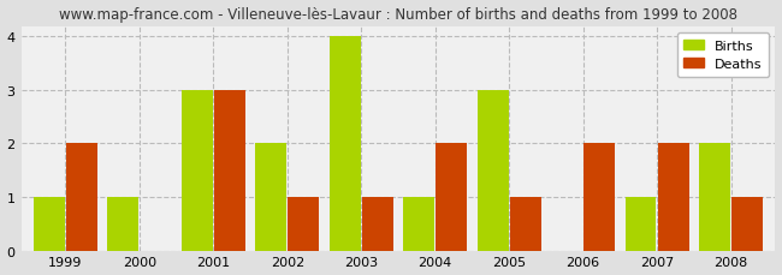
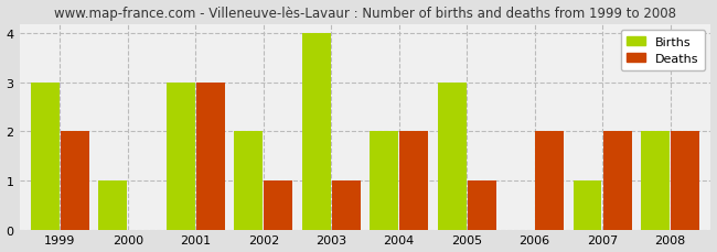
Births/1999: 1 -> 3
Births/2004: 1 -> 2
Deaths/2008: 1 -> 2
